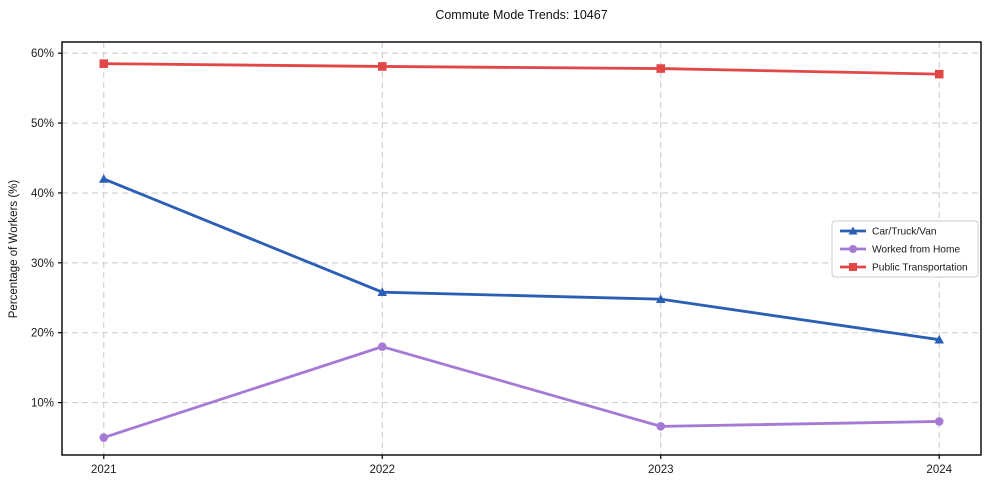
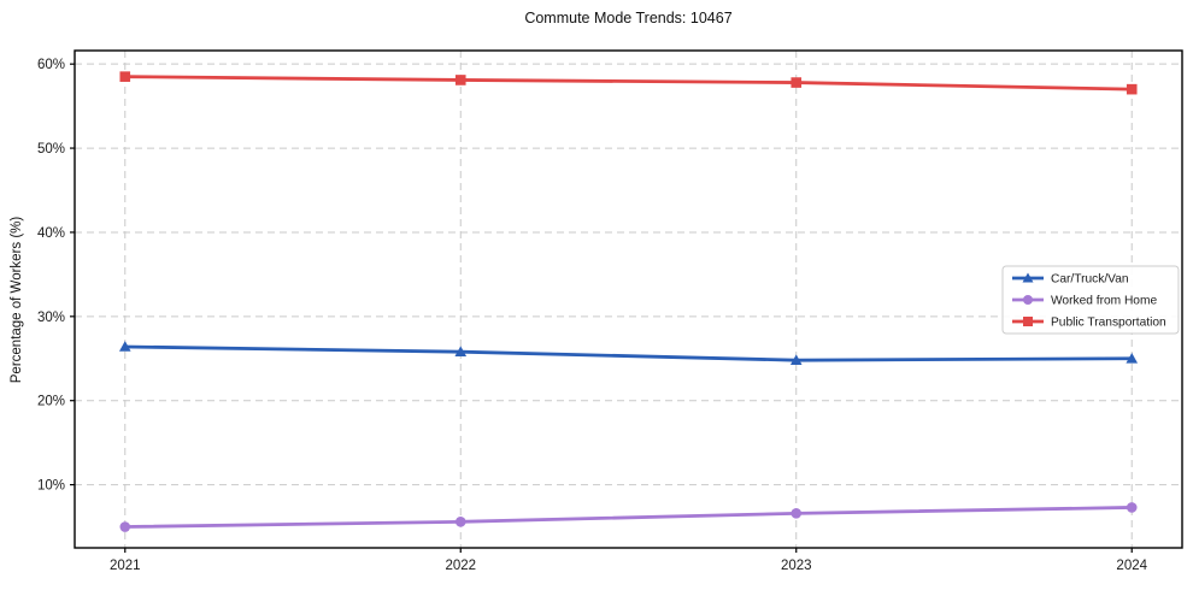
Car/Truck/Van/2021: 42% -> 26%
Worked from Home/2022: 18% -> 6%
Car/Truck/Van/2024: 19% -> 25%
